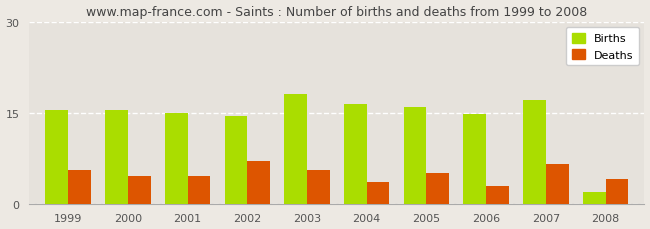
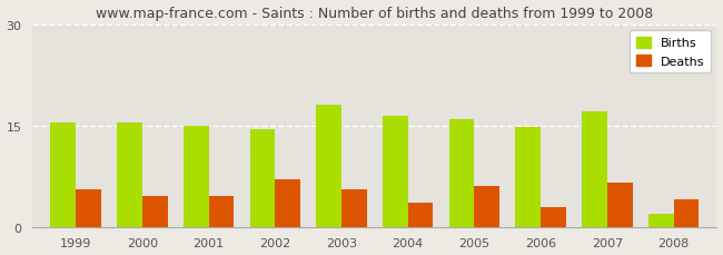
Deaths/2005: 5.0 -> 6.0
